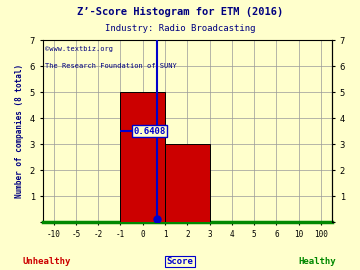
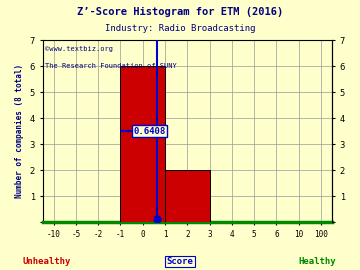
0: 5 -> 6
2: 3 -> 2
